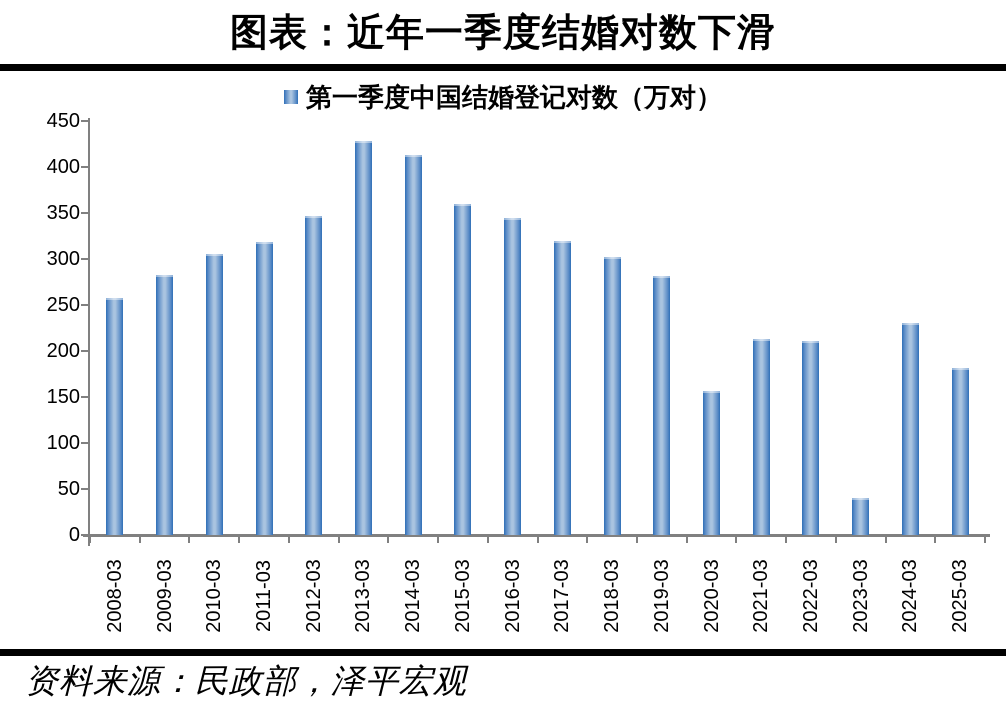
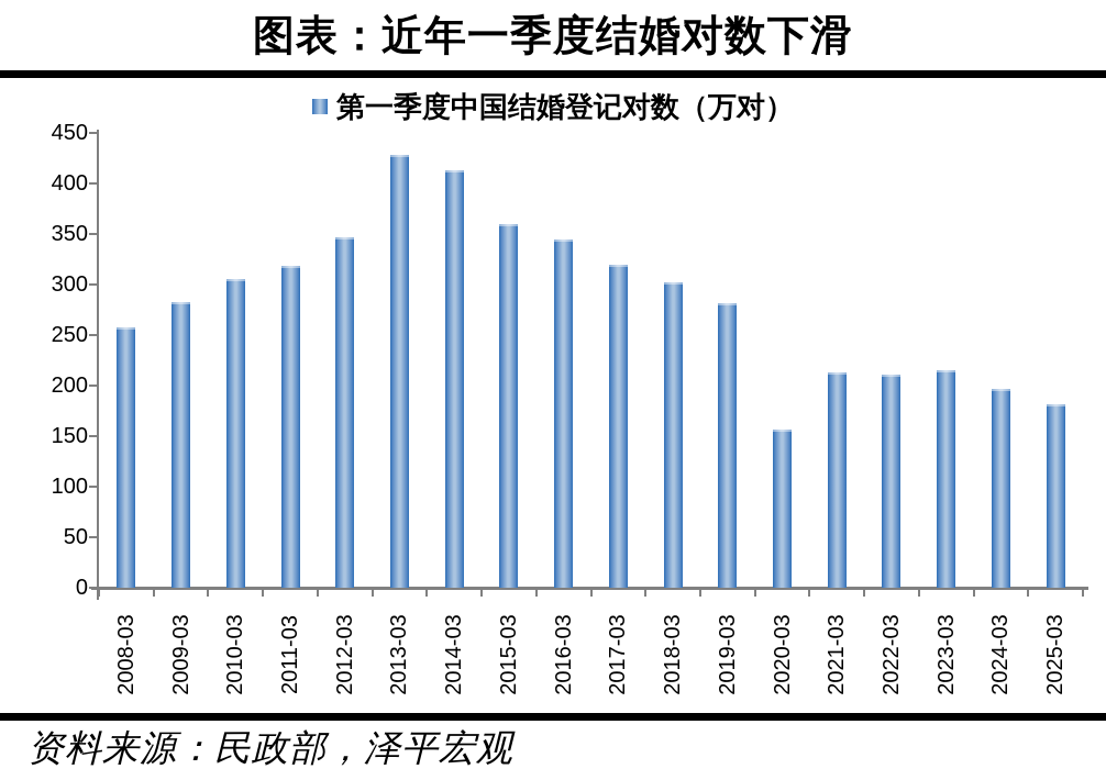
2023-03: 40 -> 220
2024-03: 230 -> 200
